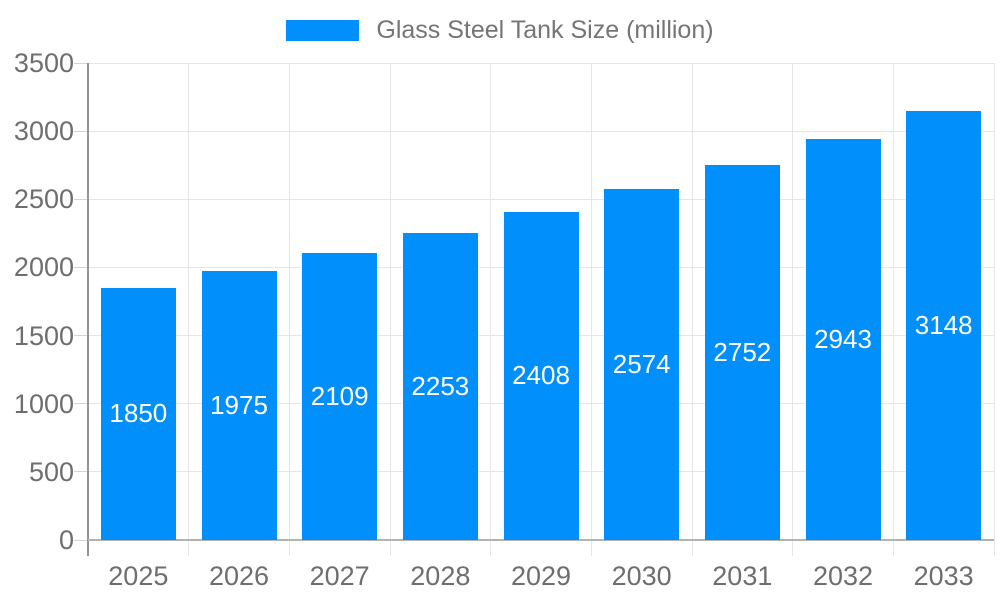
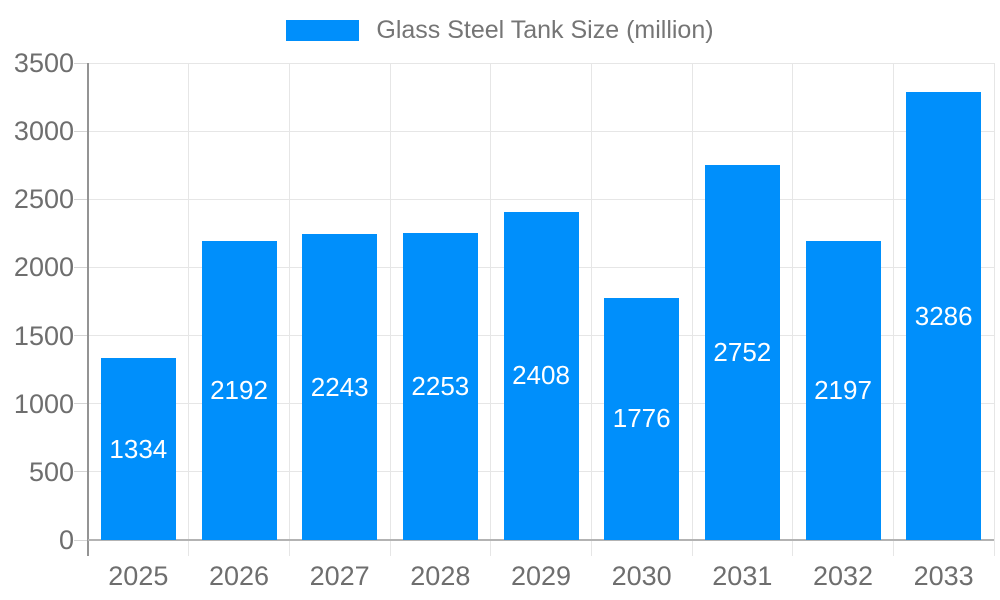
2025: 1850 -> 1334
2026: 1975 -> 2192
2027: 2109 -> 2243
2030: 2574 -> 1776
2032: 2943 -> 2197
2033: 3148 -> 3286
